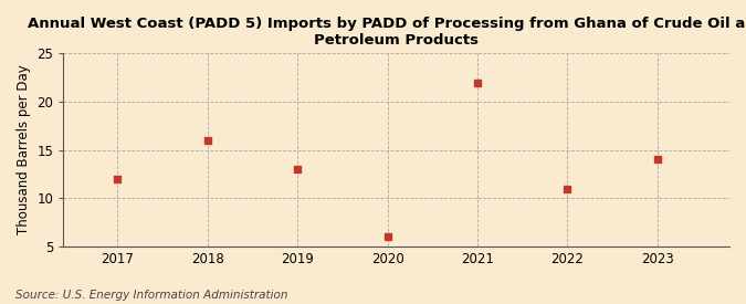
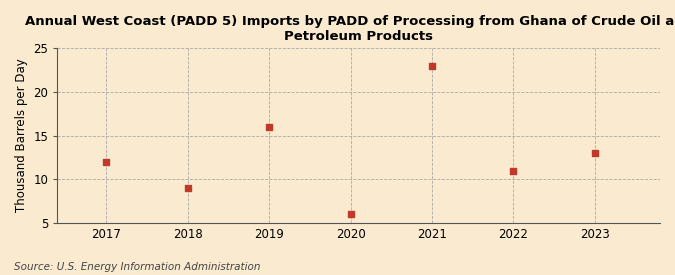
2018: 16 -> 9
2019: 13 -> 16
2021: 22 -> 23
2023: 14 -> 13
